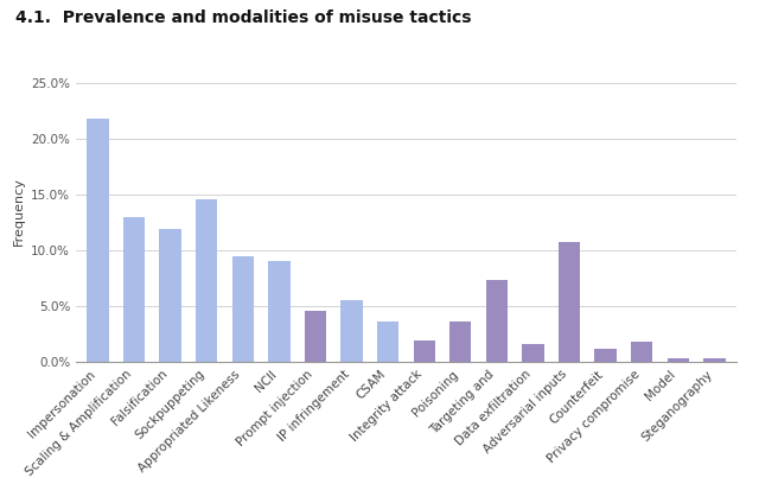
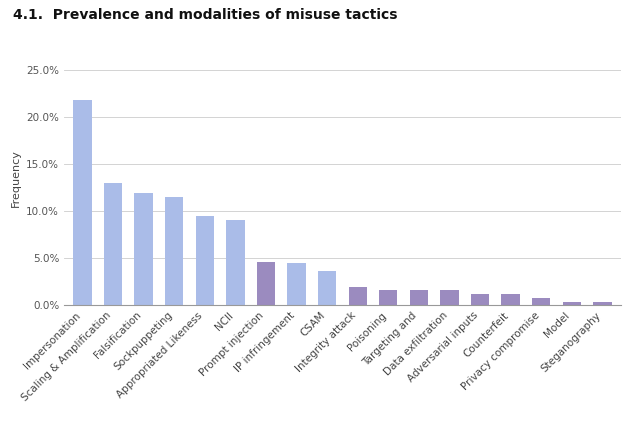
Sockpuppeting: 14.6% -> 11.5%
IP infringement: 5.6% -> 4.5%
Poisoning: 3.6% -> 1.6%
Targeting and: 7.4% -> 1.6%
Adversarial inputs: 10.8% -> 1.2%
Privacy compromise: 1.8% -> 0.8%
